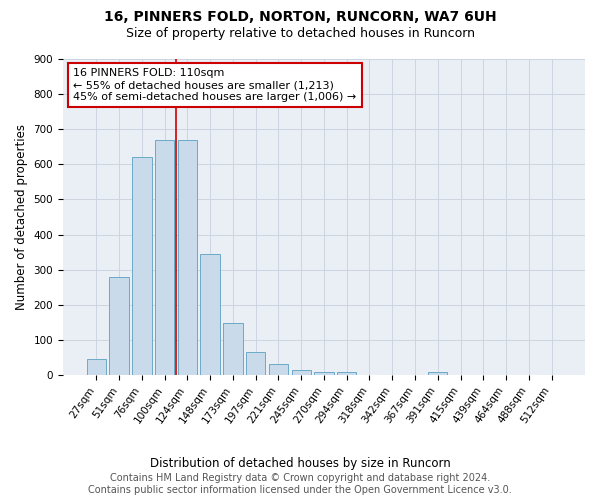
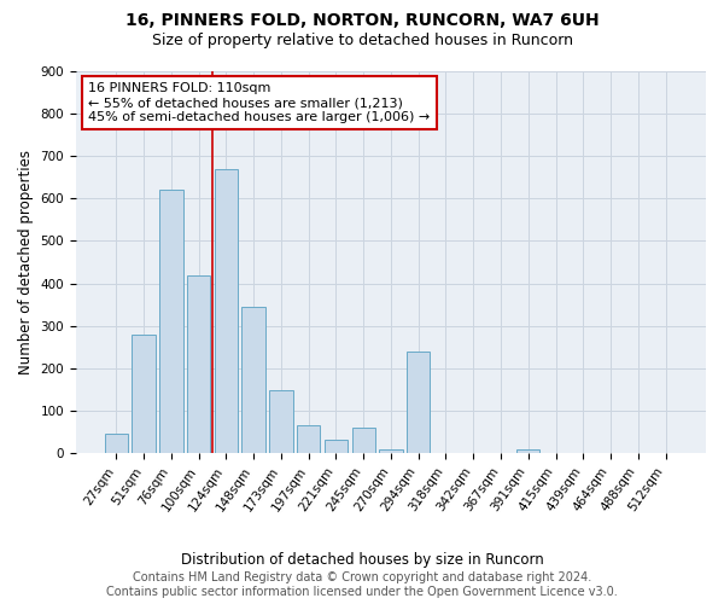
100sqm: 670 -> 420
245sqm: 15 -> 60
294sqm: 10 -> 240
